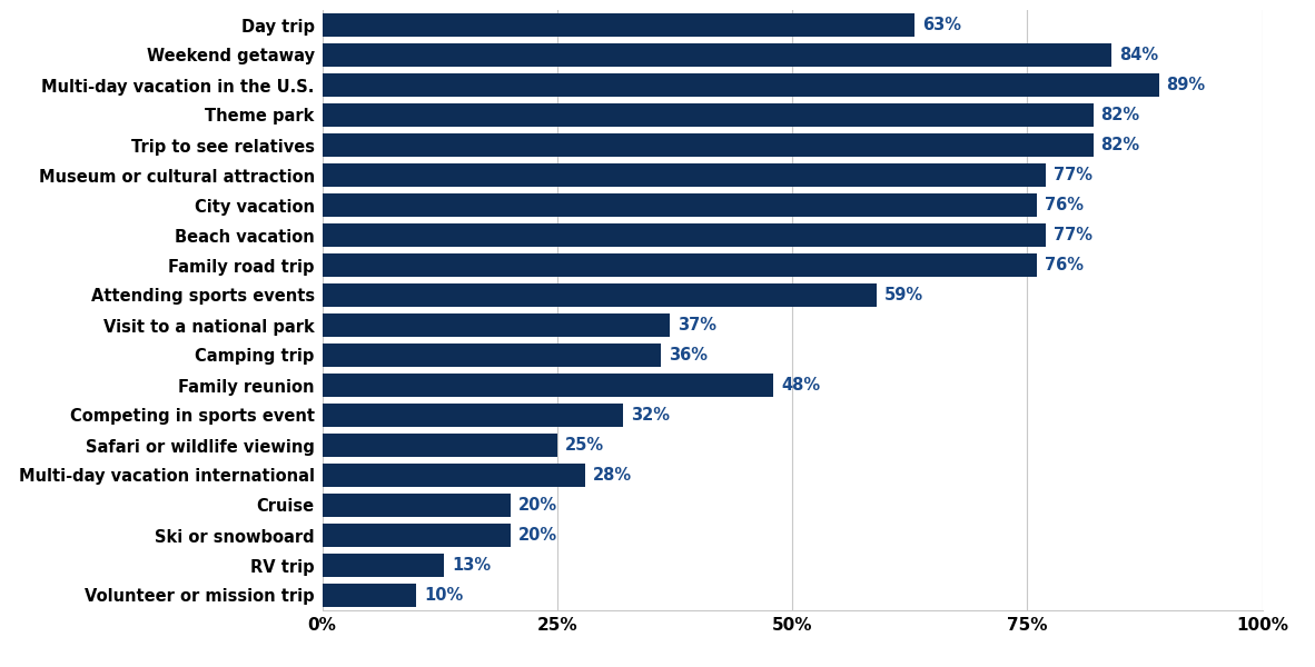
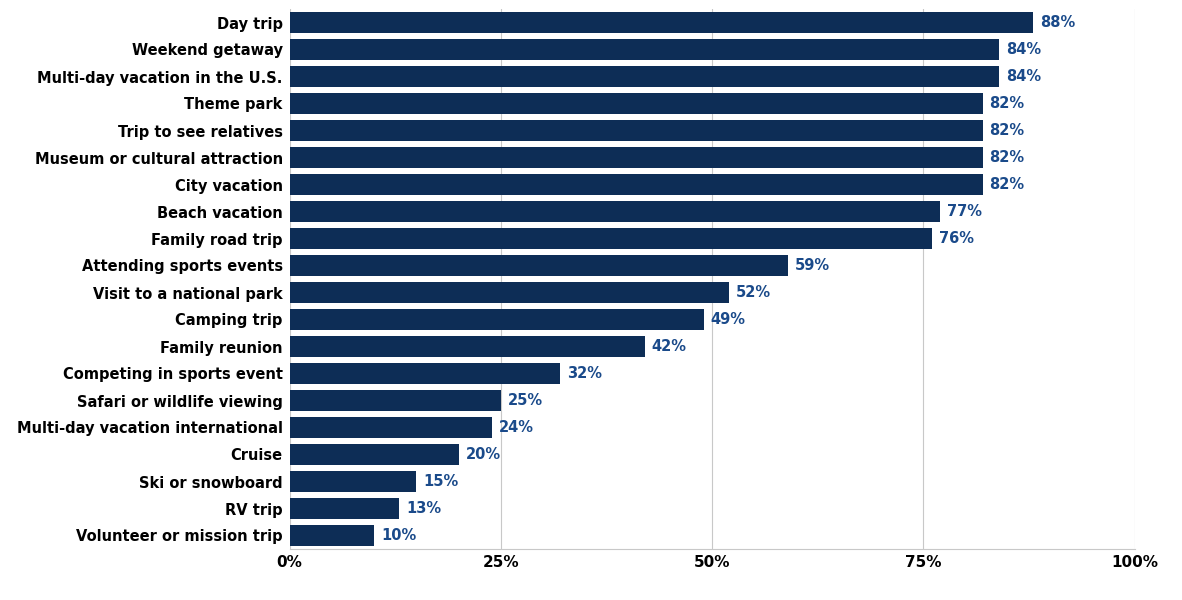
Day trip: 63% -> 88%
Multi-day vacation in the U.S.: 89% -> 84%
Museum or cultural attraction: 77% -> 82%
City vacation: 76% -> 82%
Visit to a national park: 37% -> 52%
Camping trip: 36% -> 49%
Family reunion: 48% -> 42%
Multi-day vacation international: 28% -> 24%
Ski or snowboard: 20% -> 15%
